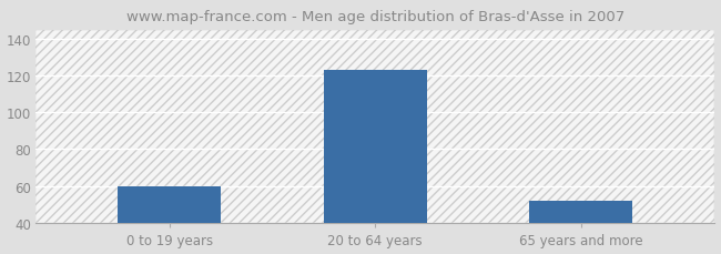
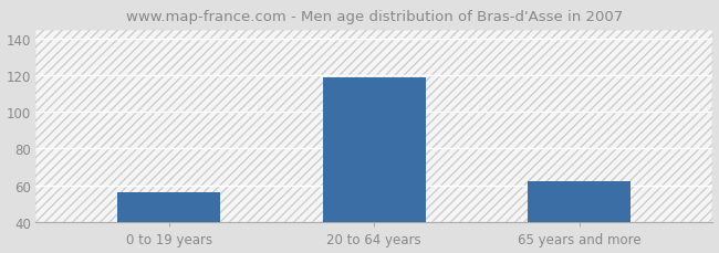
0 to 19 years: 60 -> 56
20 to 64 years: 123 -> 119
65 years and more: 52 -> 62
